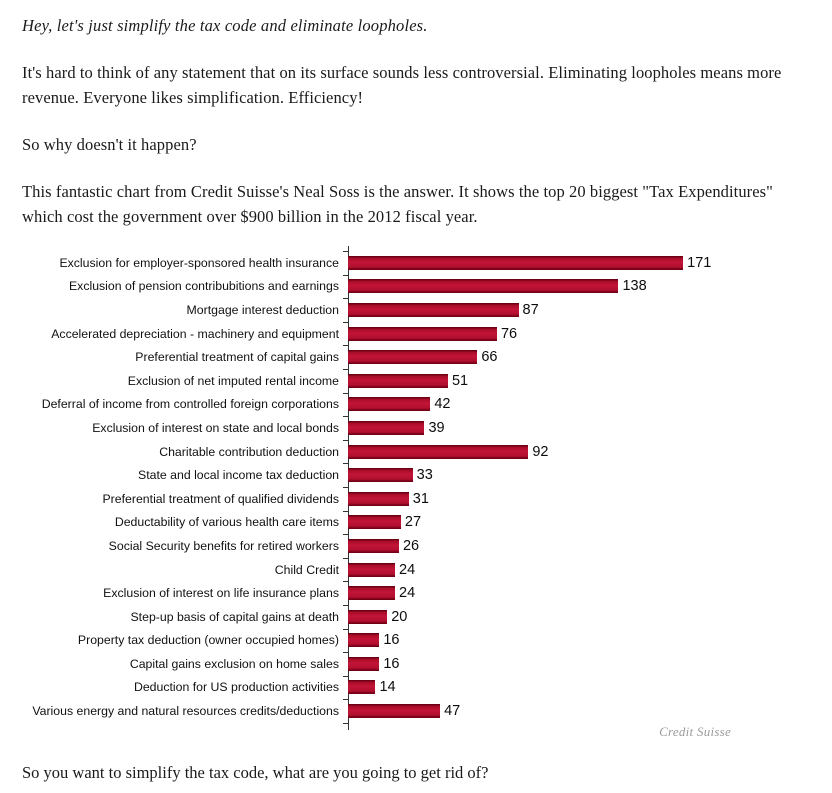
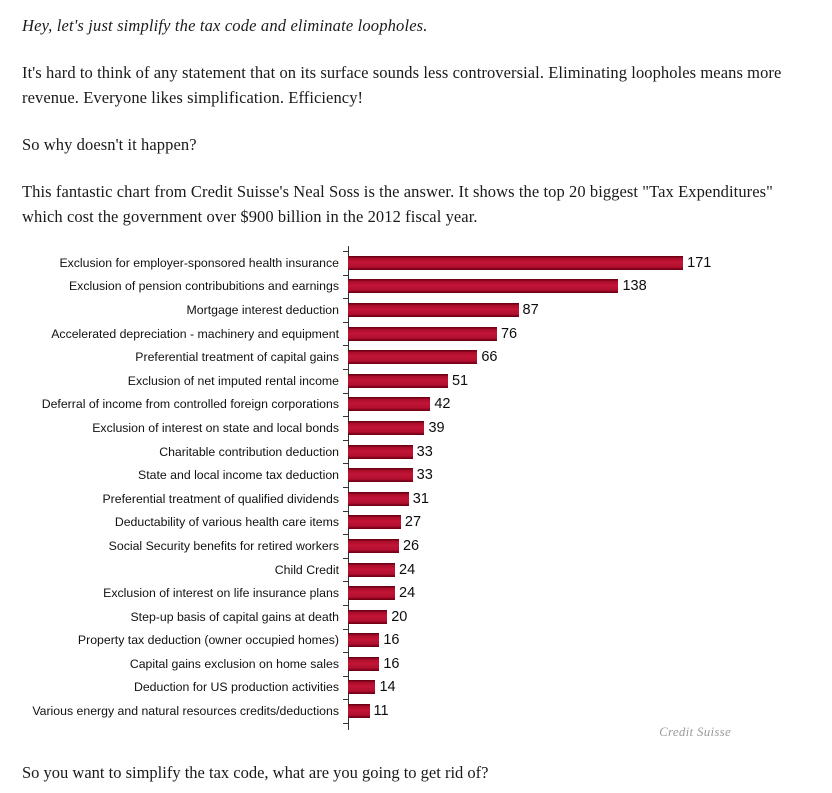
Charitable contribution deduction: 92 -> 33
Various energy and natural resources credits/deductions: 47 -> 11
